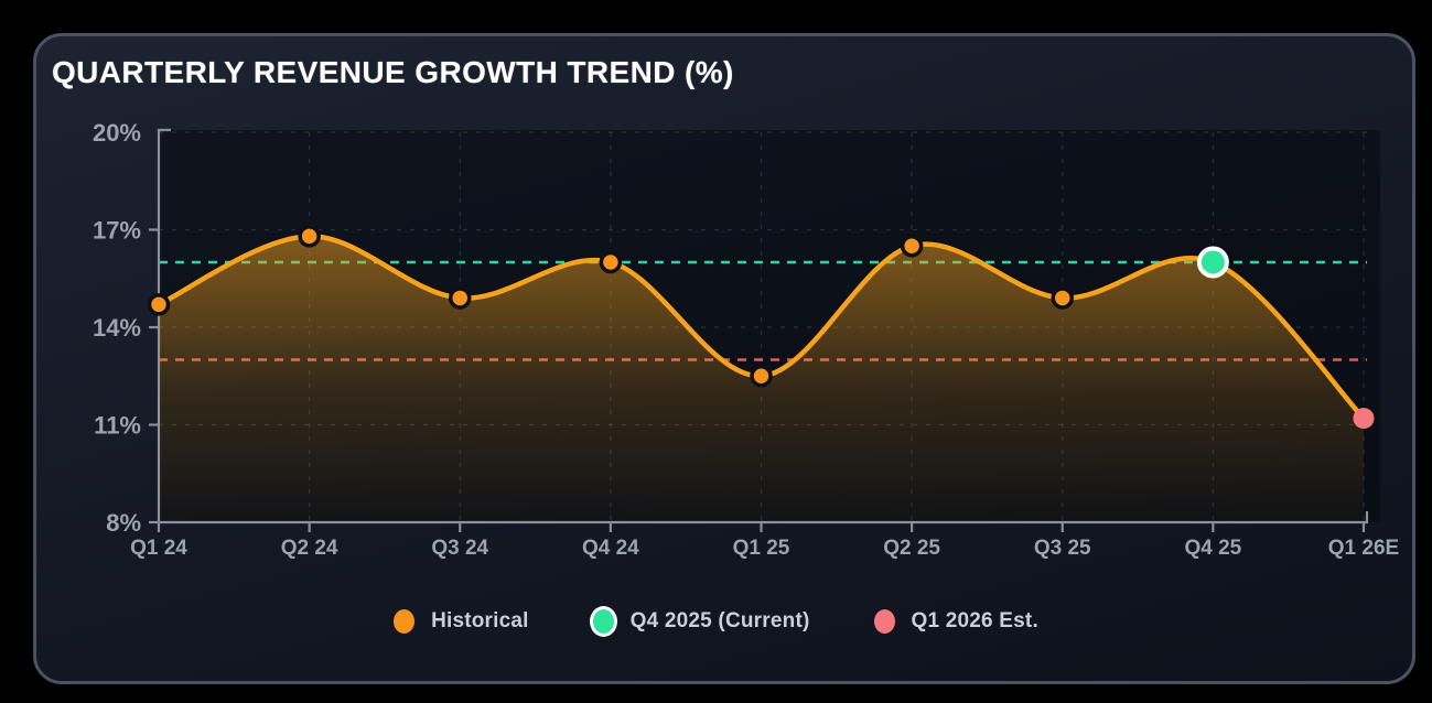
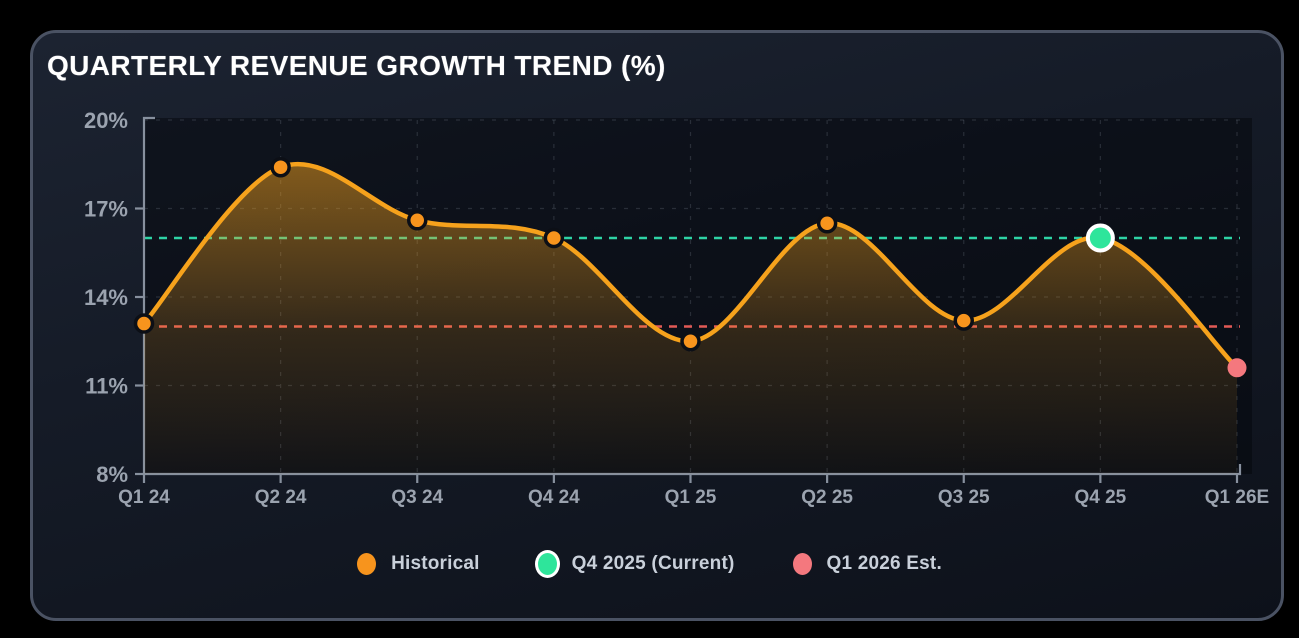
Q1 24: 14.7% -> 13.1%
Q2 24: 16.8% -> 18.4%
Q3 24: 14.9% -> 16.6%
Q3 25: 14.9% -> 13.2%
Q1 26E: 11.2% -> 11.6%
